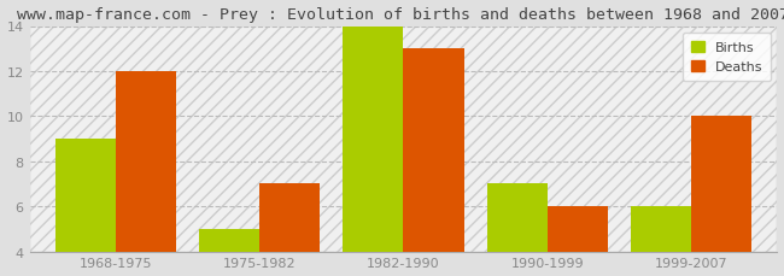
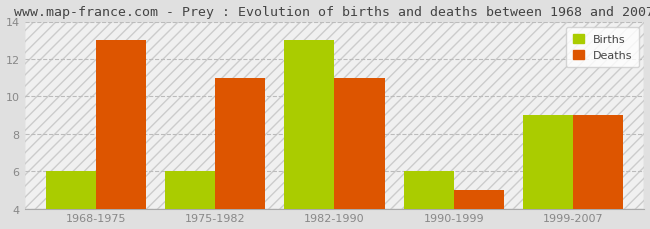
Births/1968-1975: 9 -> 6
Deaths/1968-1975: 12 -> 13
Births/1975-1982: 5 -> 6
Deaths/1975-1982: 7 -> 11
Births/1982-1990: 14 -> 13
Deaths/1982-1990: 13 -> 11
Births/1990-1999: 7 -> 6
Deaths/1990-1999: 6 -> 5
Births/1999-2007: 6 -> 9
Deaths/1999-2007: 10 -> 9
